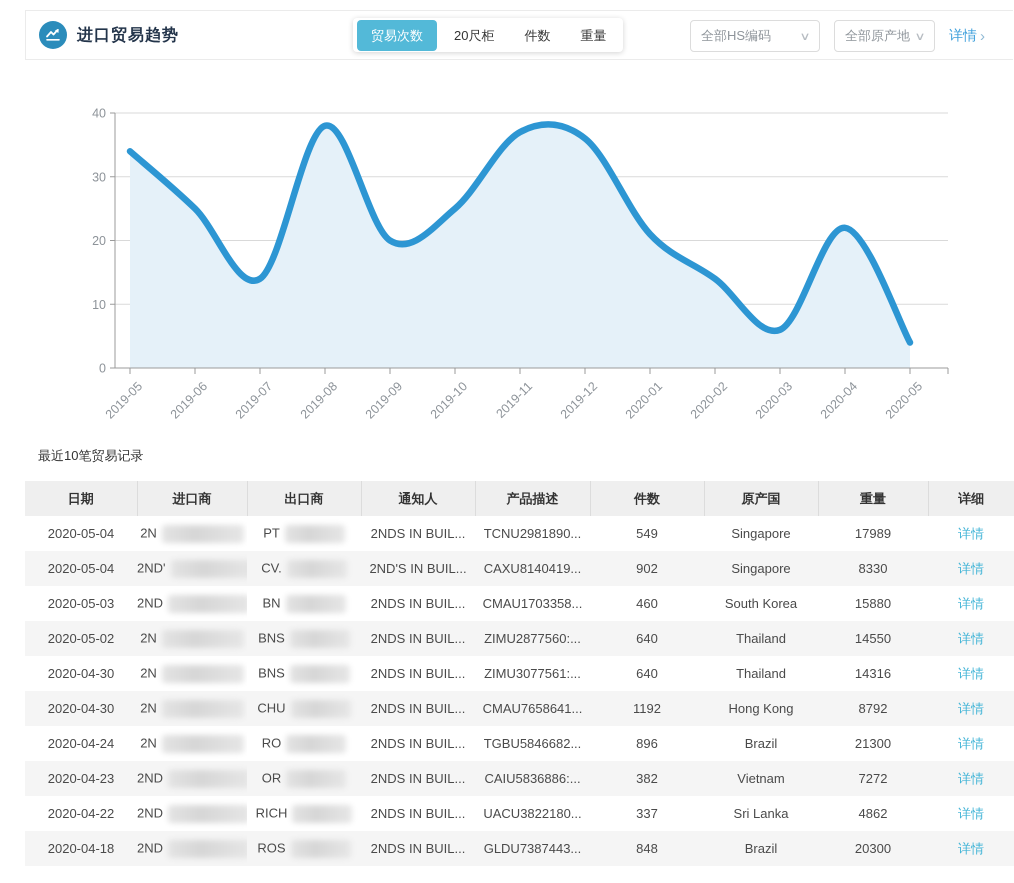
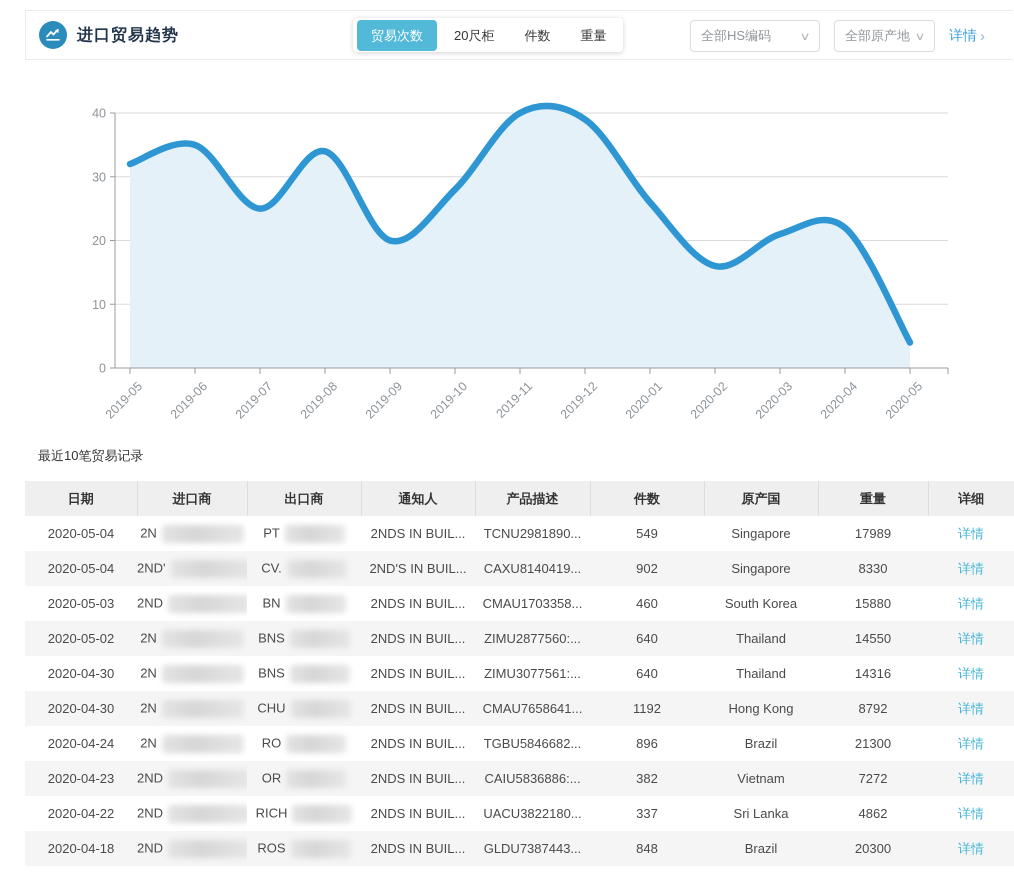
2019-05: 34 -> 32
2019-06: 25 -> 35
2019-07: 14 -> 25
2019-08: 38 -> 34
2019-10: 25 -> 28
2019-11: 37 -> 40
2019-12: 36 -> 39
2020-01: 21 -> 26
2020-02: 14 -> 16
2020-03: 6 -> 21
